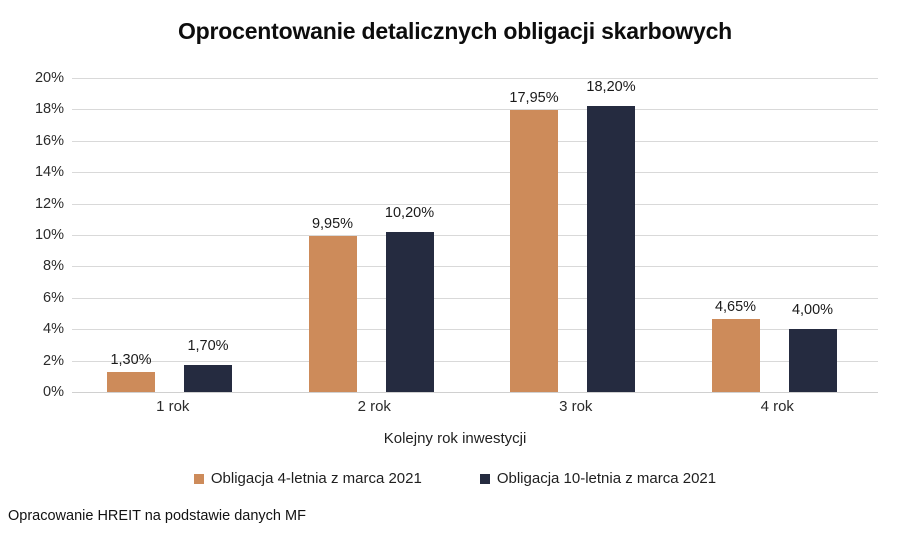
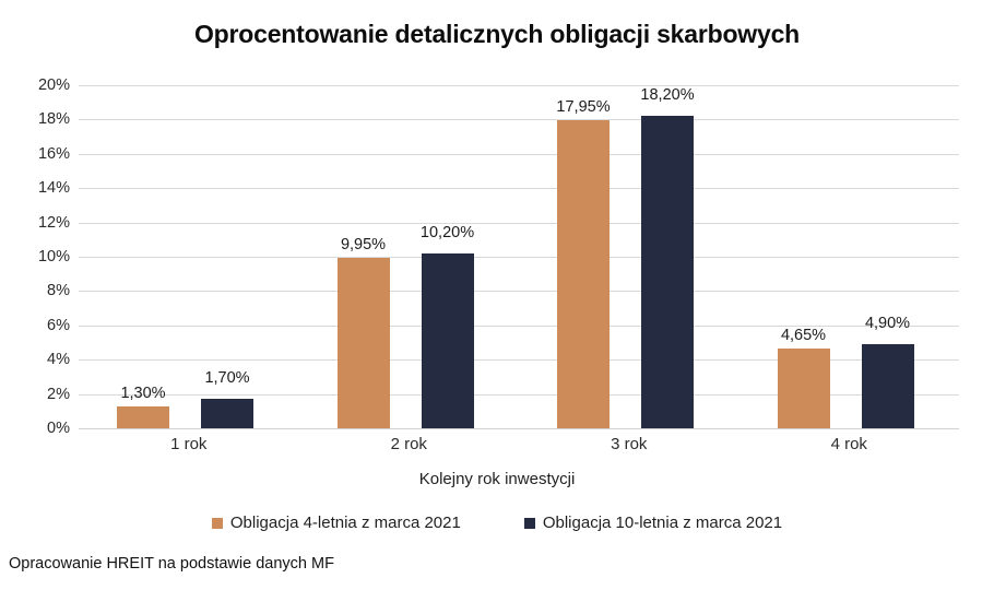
Obligacja 10-letnia z marca 2021/4 rok: 4,00% -> 4,90%
